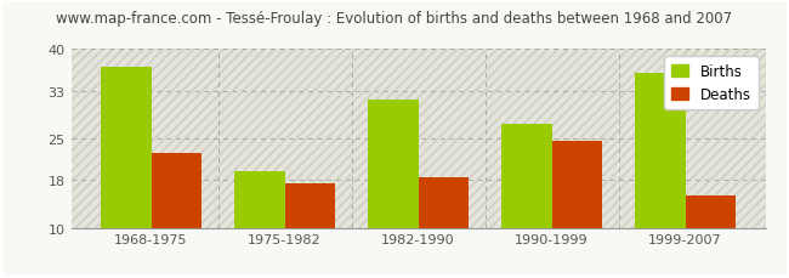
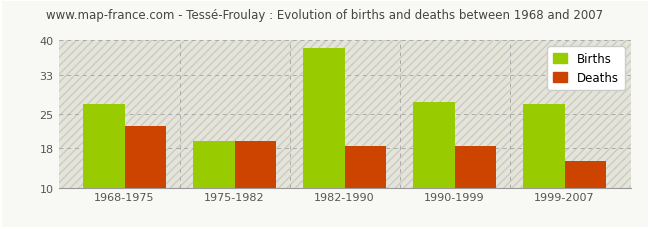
Births/1968-1975: 37.0 -> 27.0
Deaths/1975-1982: 17.5 -> 19.5
Births/1982-1990: 31.5 -> 38.5
Deaths/1990-1999: 24.5 -> 18.5
Births/1999-2007: 36.0 -> 27.0
